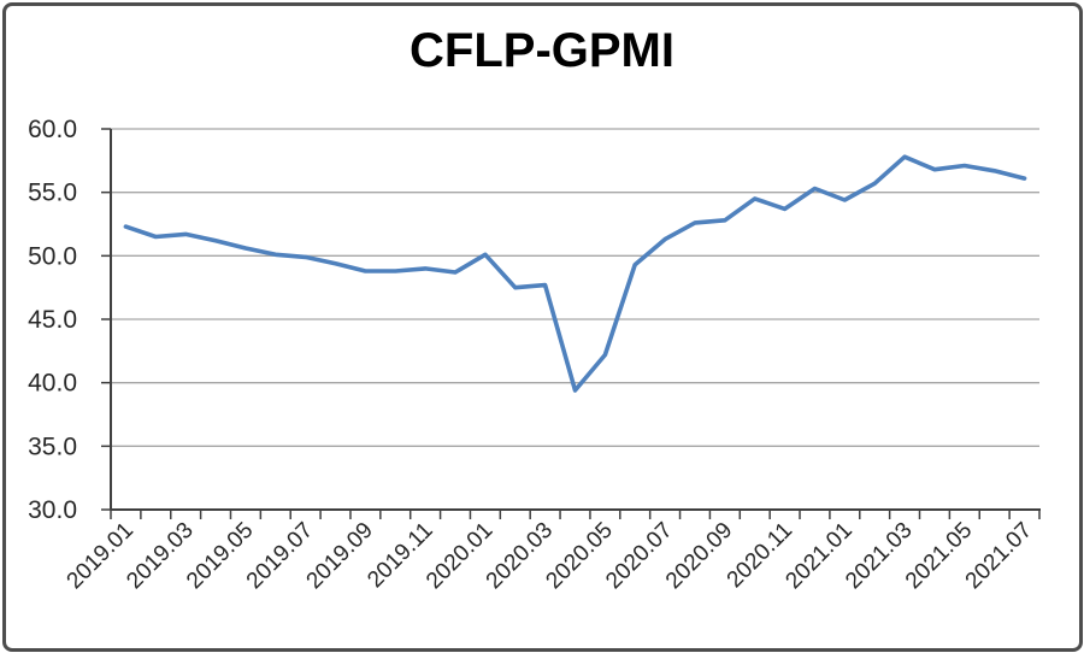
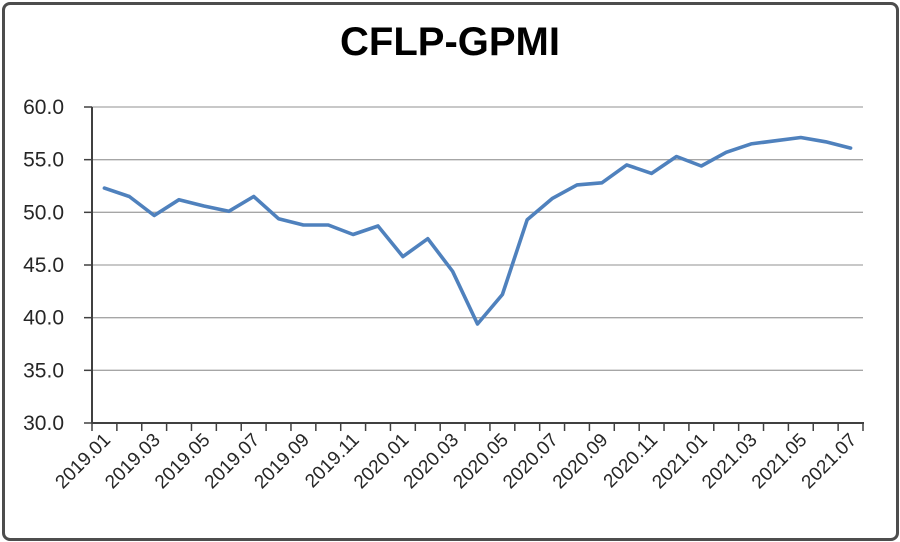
2019.03: 51.7 -> 49.7
2019.07: 49.9 -> 51.5
2019.11: 49.0 -> 47.9
2020.01: 50.1 -> 45.8
2020.03: 47.7 -> 44.4
2021.03: 57.8 -> 56.5
